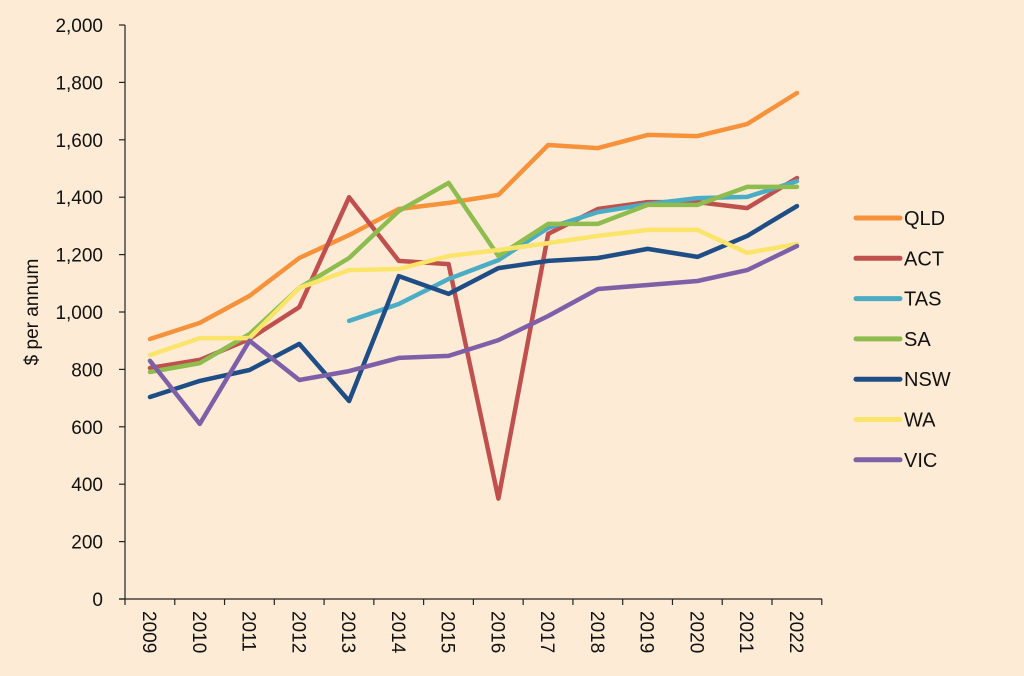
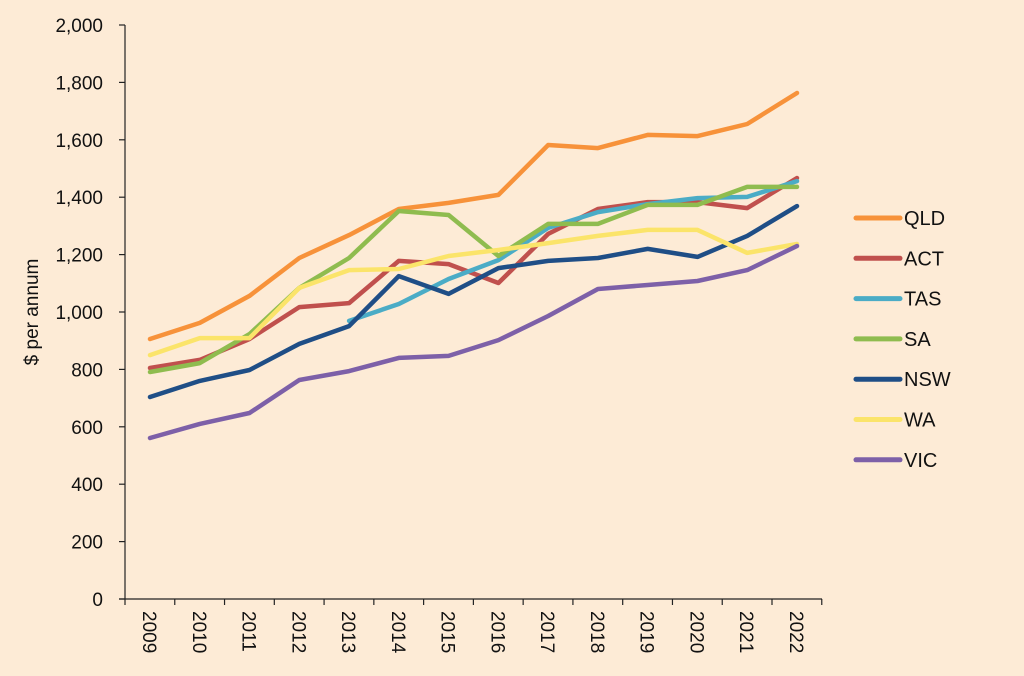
VIC/2009: 830 -> 560
VIC/2011: 900 -> 650
ACT/2013: 1400 -> 1030
NSW/2013: 690 -> 950
SA/2015: 1450 -> 1340
ACT/2016: 350 -> 1100
